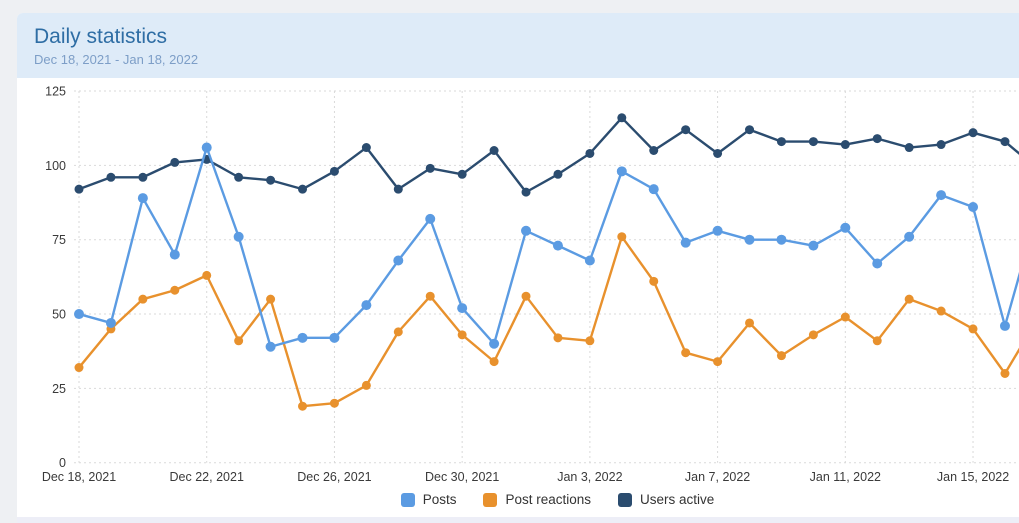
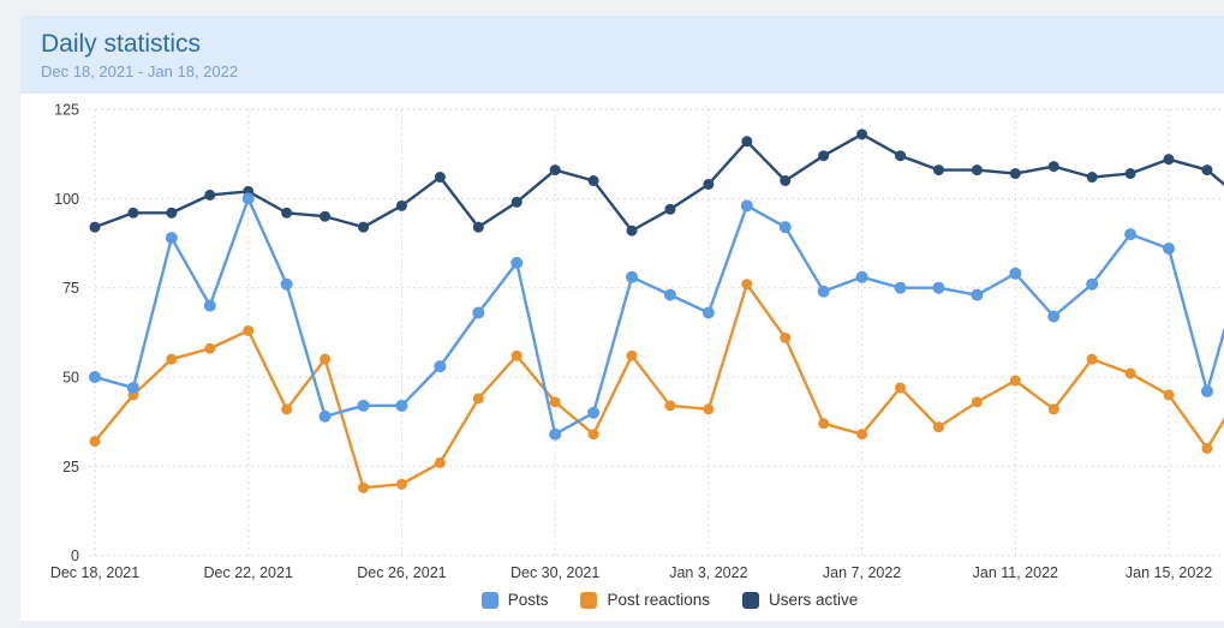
Posts/Dec 22, 2021: 106 -> 100
Posts/Dec 30, 2021: 52 -> 34
Users active/Dec 30, 2021: 97 -> 108
Users active/Jan 7, 2022: 104 -> 118
